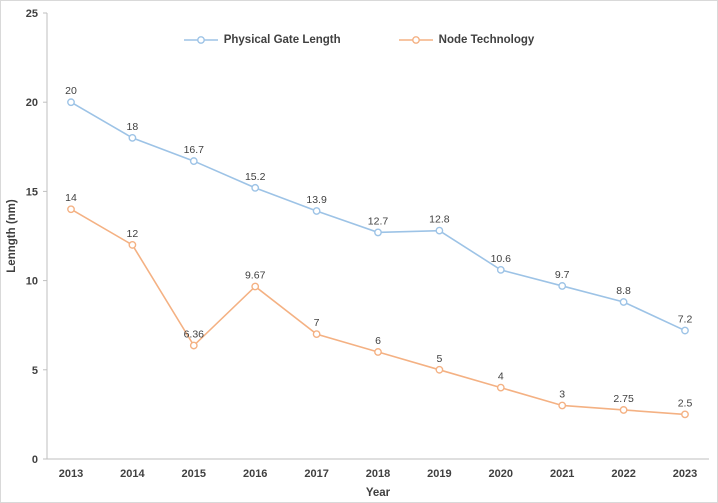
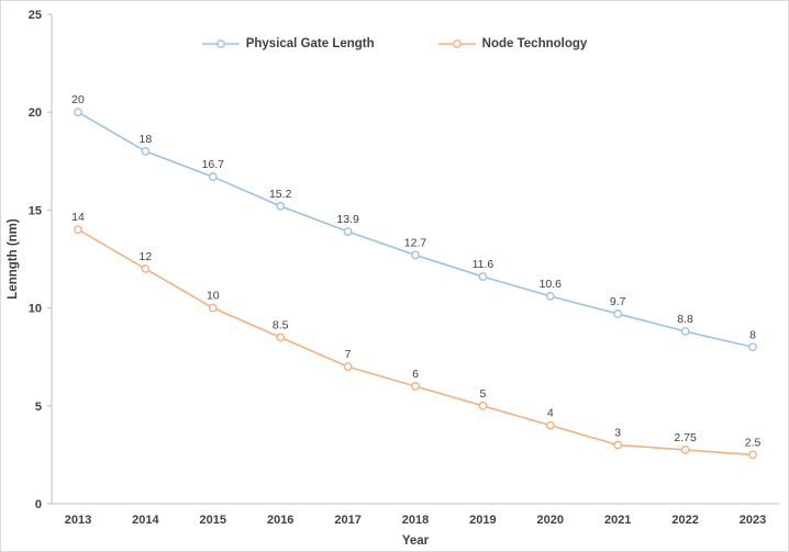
Node Technology/2015: 6.36 -> 10
Node Technology/2016: 9.67 -> 8.5
Physical Gate Length/2019: 12.8 -> 11.6
Physical Gate Length/2023: 7.2 -> 8
